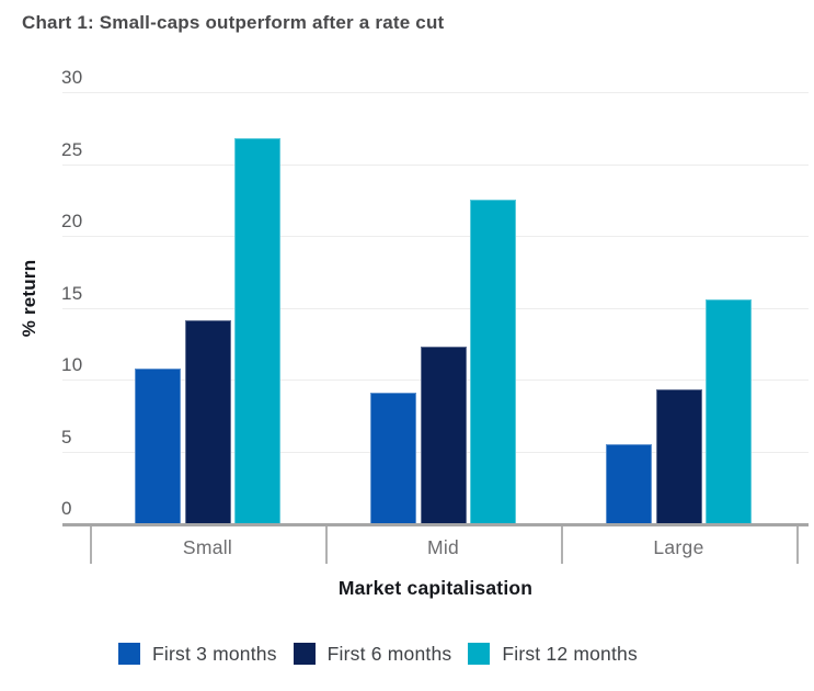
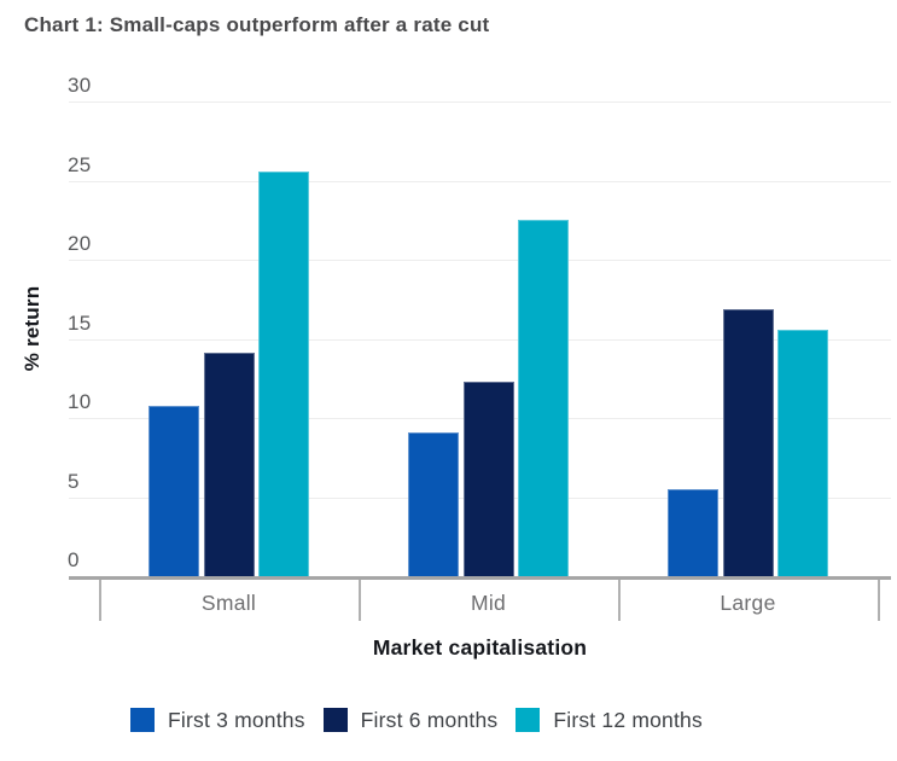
First 12 months/Small: 26.8 -> 25.6
First 6 months/Large: 9.3 -> 16.9
